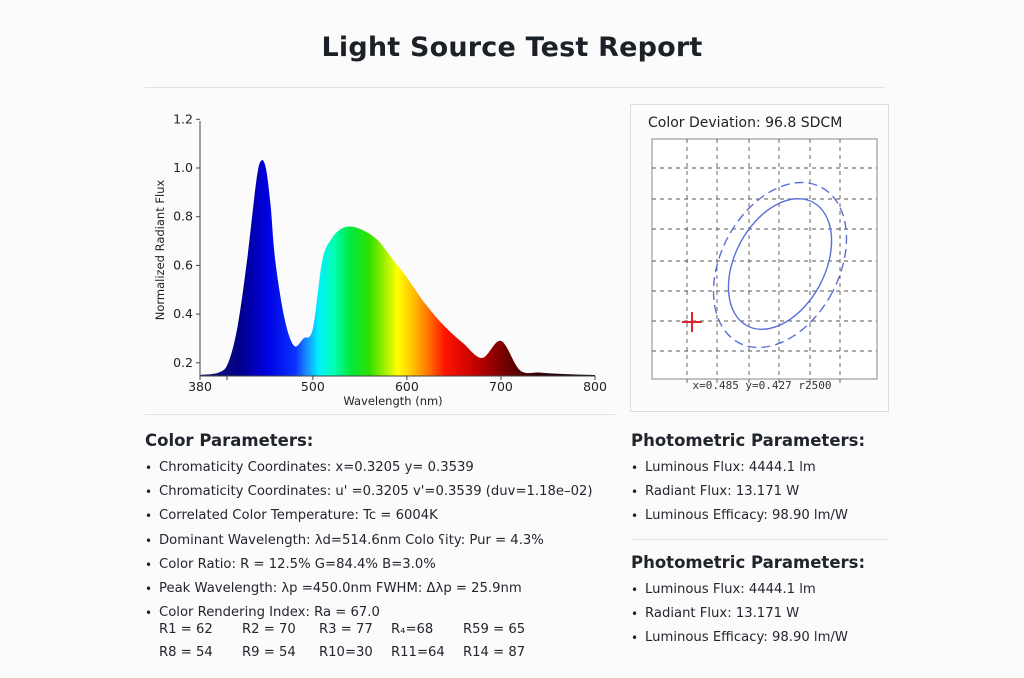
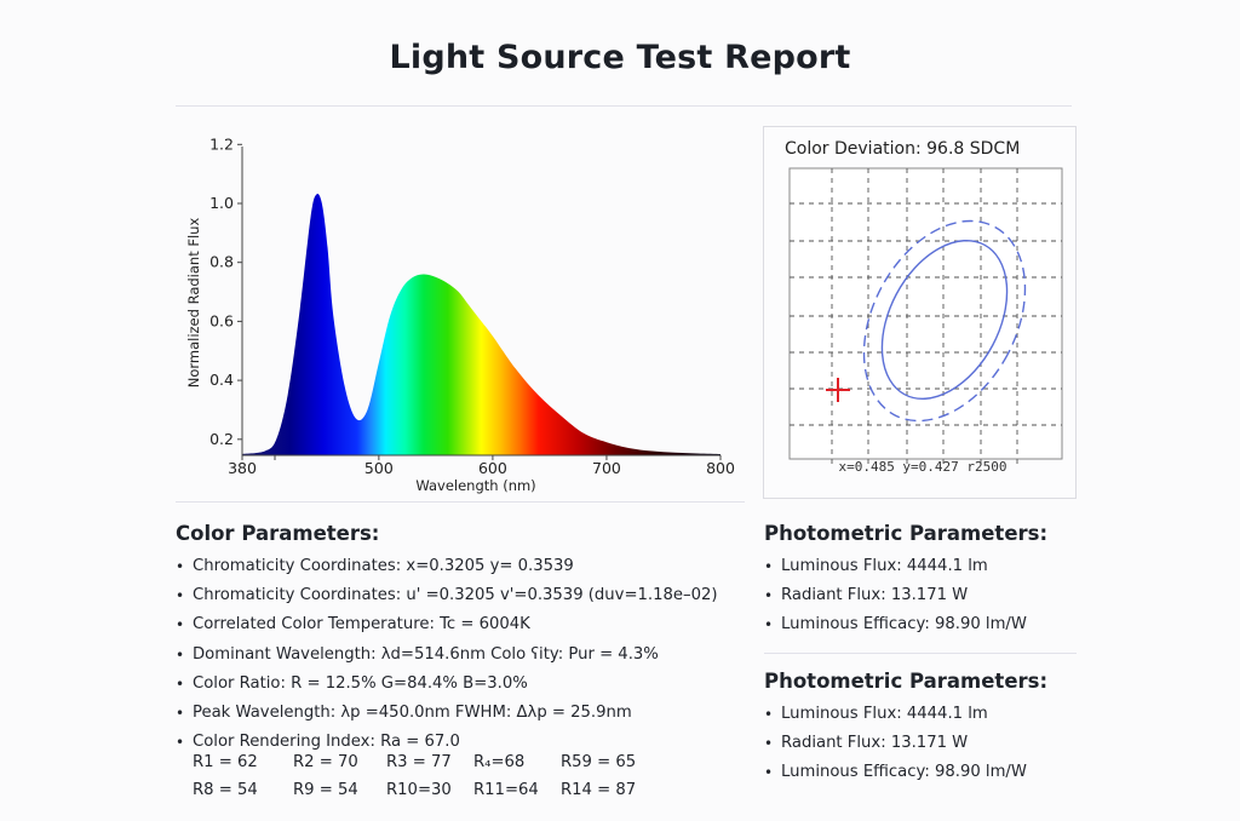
500: 0.34 -> 0.46
700: 0.29 -> 0.19
